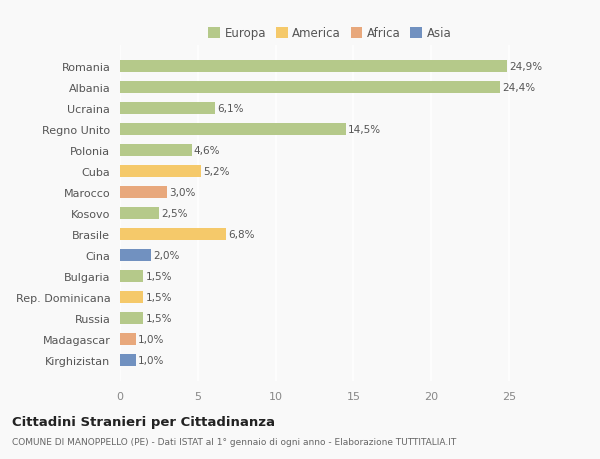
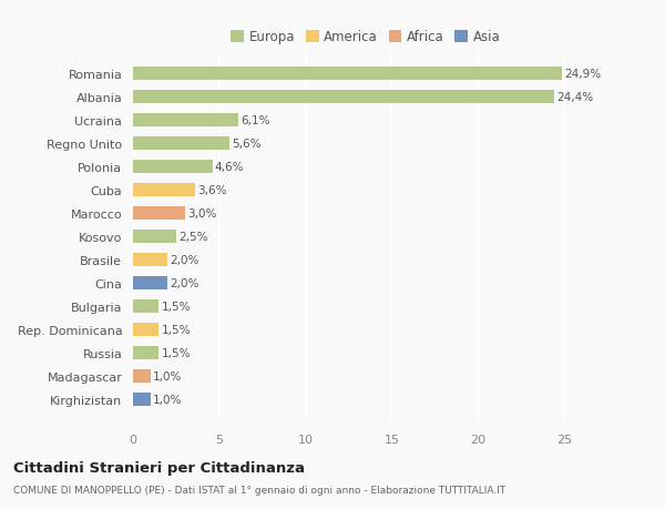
Regno Unito: 14,5% -> 5,6%
Cuba: 5,2% -> 3,6%
Brasile: 6,8% -> 2,0%
